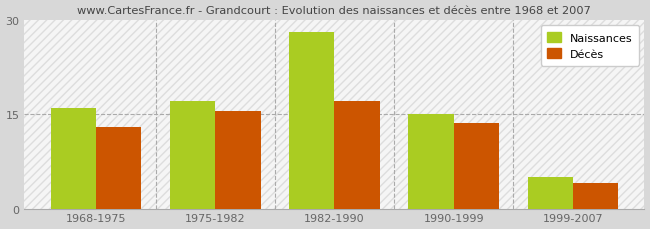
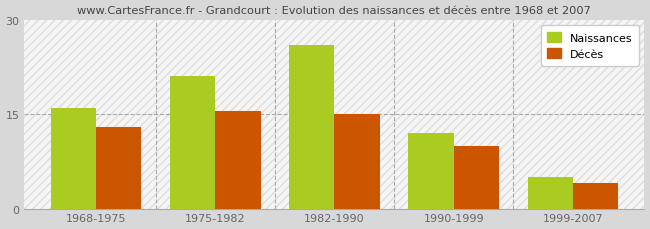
Naissances/1975-1982: 17 -> 21
Naissances/1982-1990: 28 -> 26
Décès/1982-1990: 17.0 -> 15.0
Naissances/1990-1999: 15 -> 12
Décès/1990-1999: 13.5 -> 10.0
